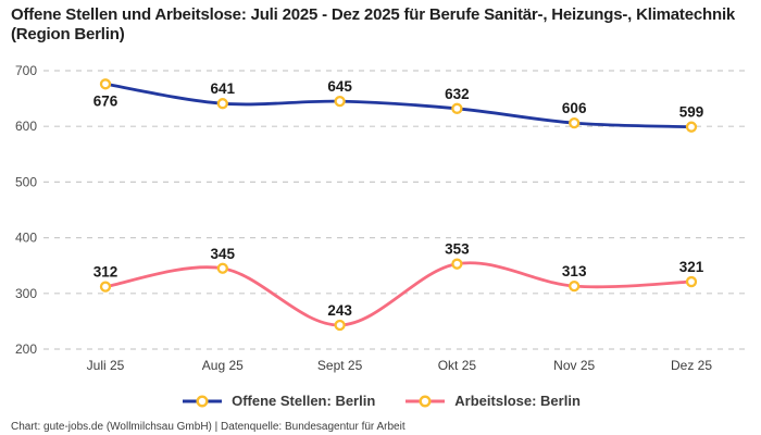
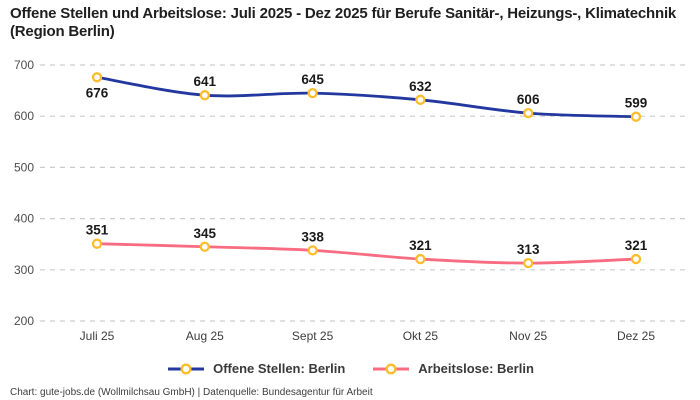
Arbeitslose: Berlin/Juli 25: 312 -> 351
Arbeitslose: Berlin/Sept 25: 243 -> 338
Arbeitslose: Berlin/Okt 25: 353 -> 321
